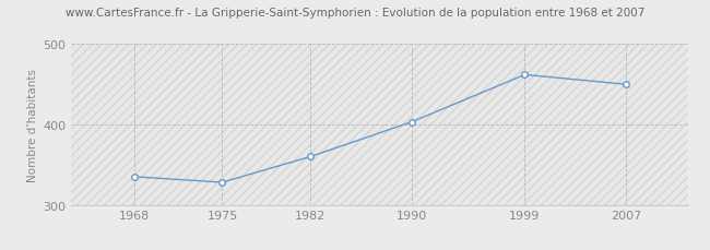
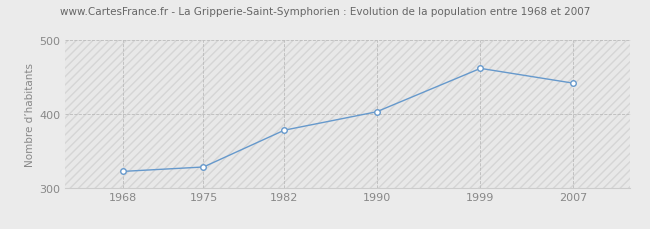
1968: 335 -> 322
1982: 360 -> 378
2007: 450 -> 442
